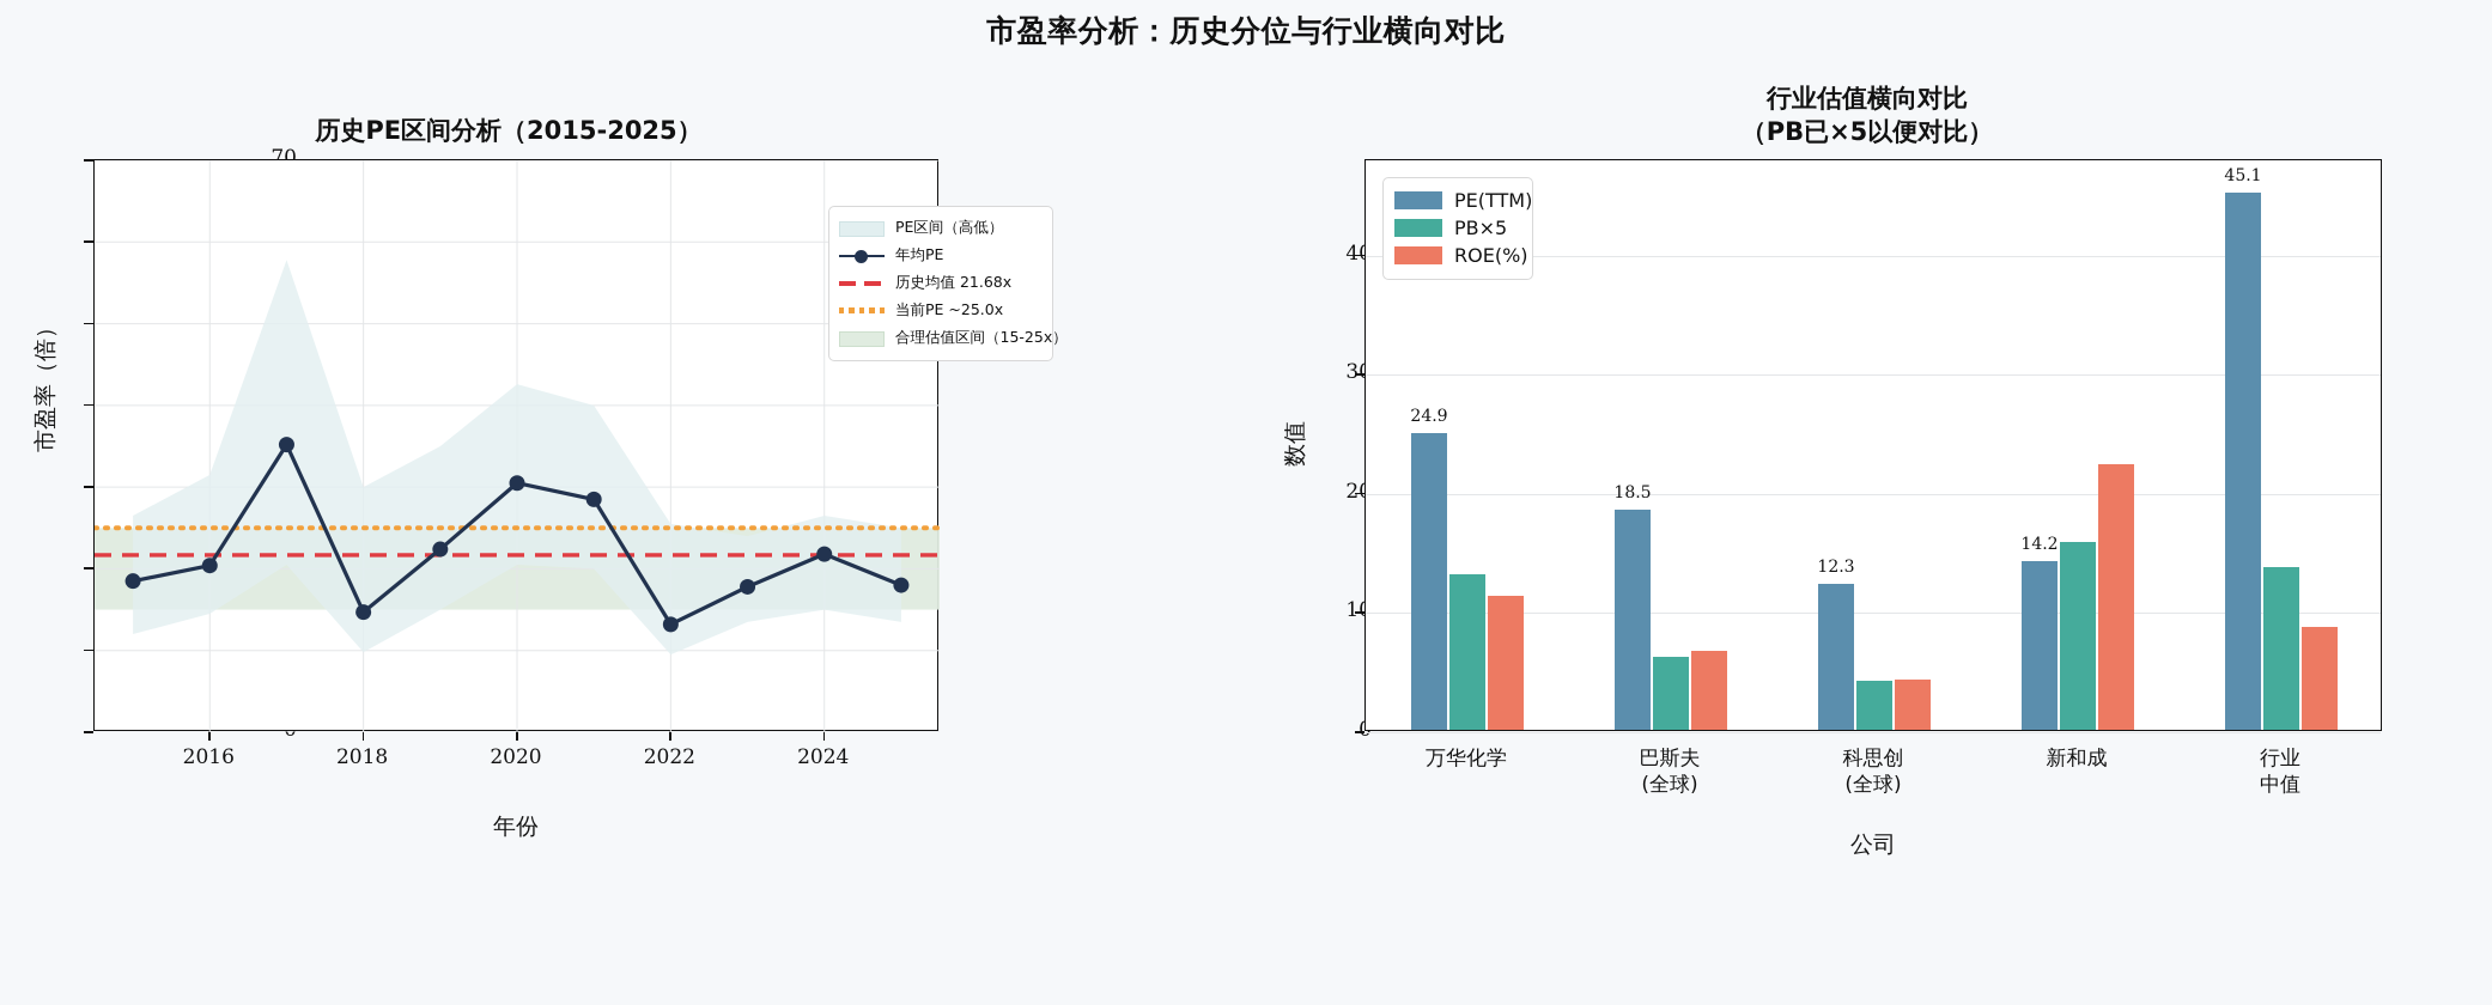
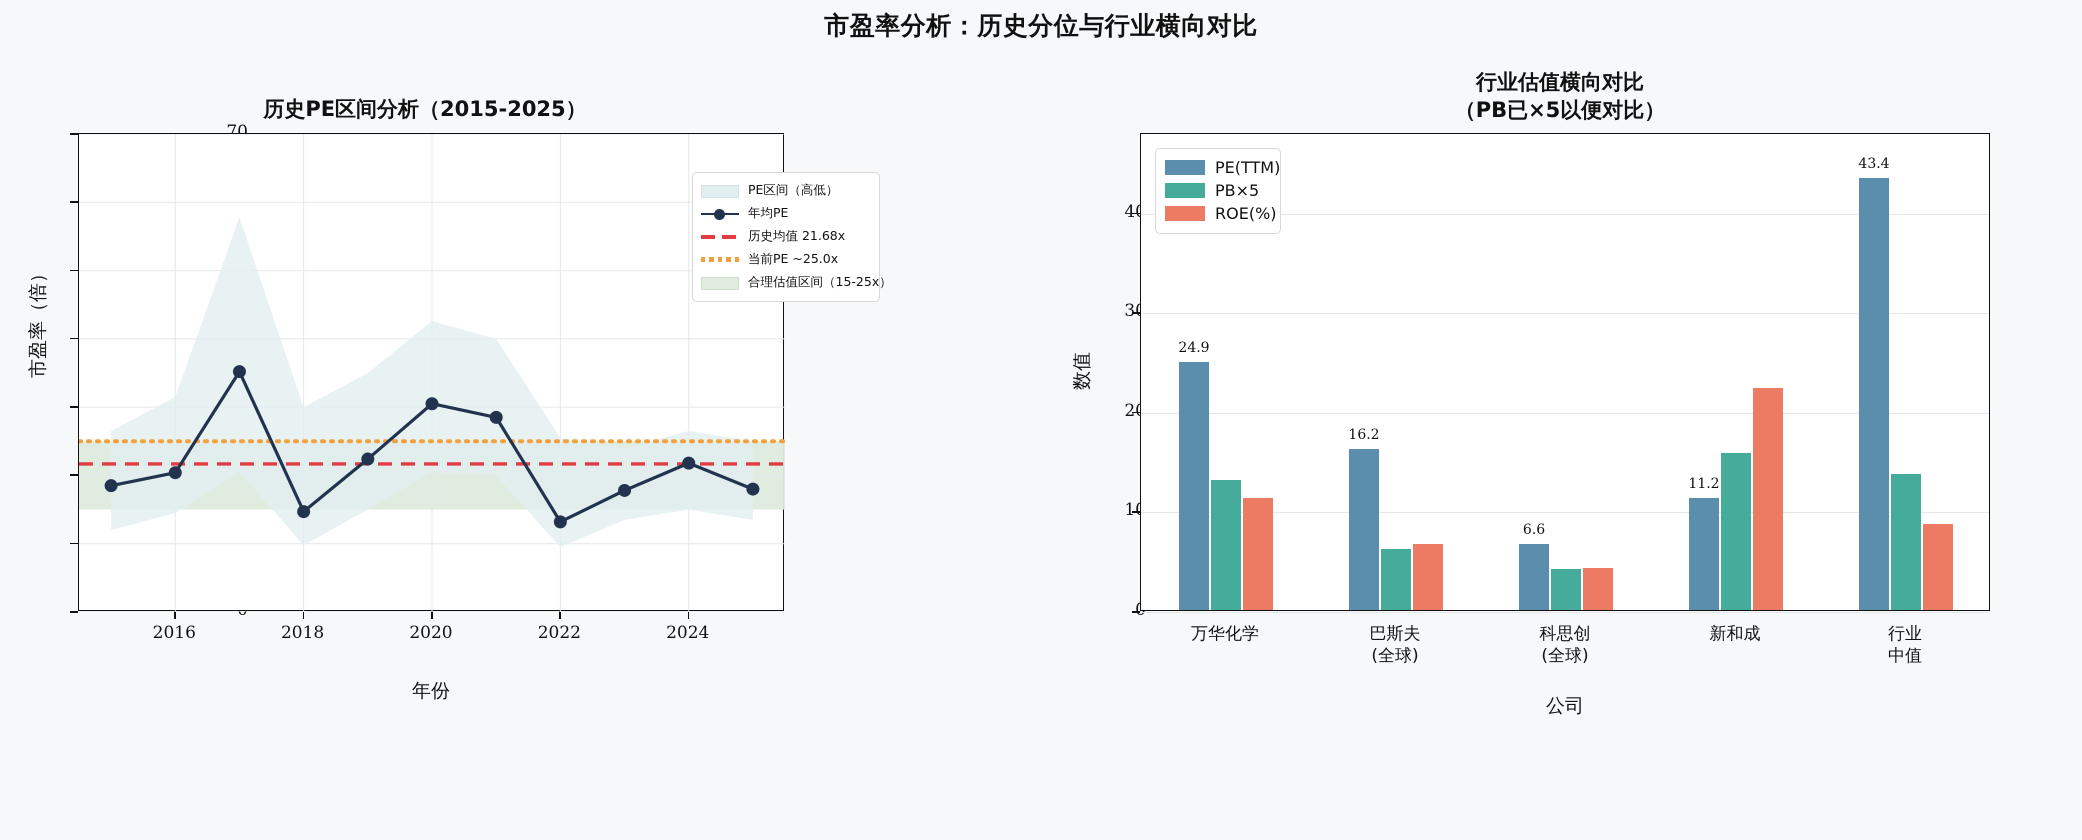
行业估值横向对比（PB已×5以便对比）/PE(TTM)/巴斯夫 (全球): 18.5 -> 16.2
行业估值横向对比（PB已×5以便对比）/PE(TTM)/科思创 (全球): 12.3 -> 6.6
行业估值横向对比（PB已×5以便对比）/PE(TTM)/新和成: 14.2 -> 11.2
行业估值横向对比（PB已×5以便对比）/PE(TTM)/行业 中值: 45.1 -> 43.4
